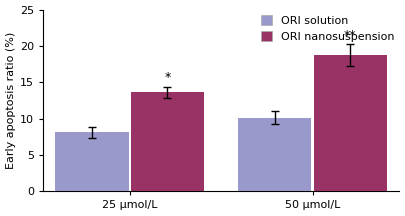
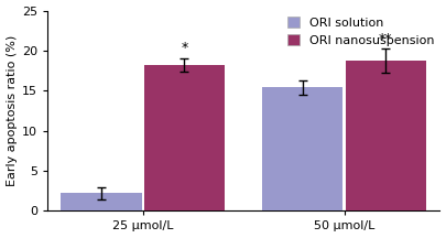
ORI solution/25 μmol/L: 8.1 -> 2.2
ORI nanosuspension/25 μmol/L: 13.6 -> 18.2
ORI solution/50 μmol/L: 10.1 -> 15.4
